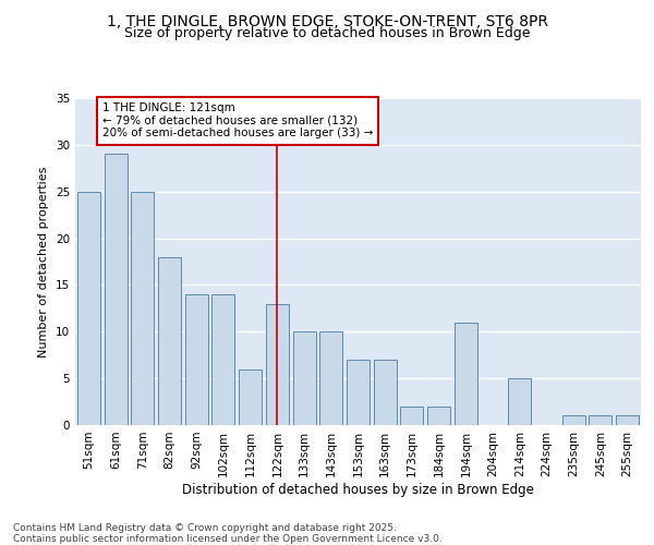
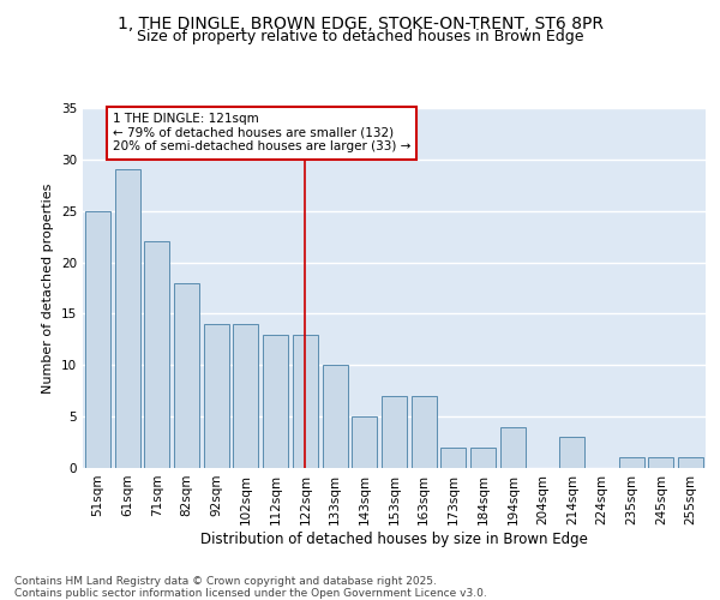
71sqm: 25 -> 22
112sqm: 6 -> 13
143sqm: 10 -> 5
194sqm: 11 -> 4
214sqm: 5 -> 3
